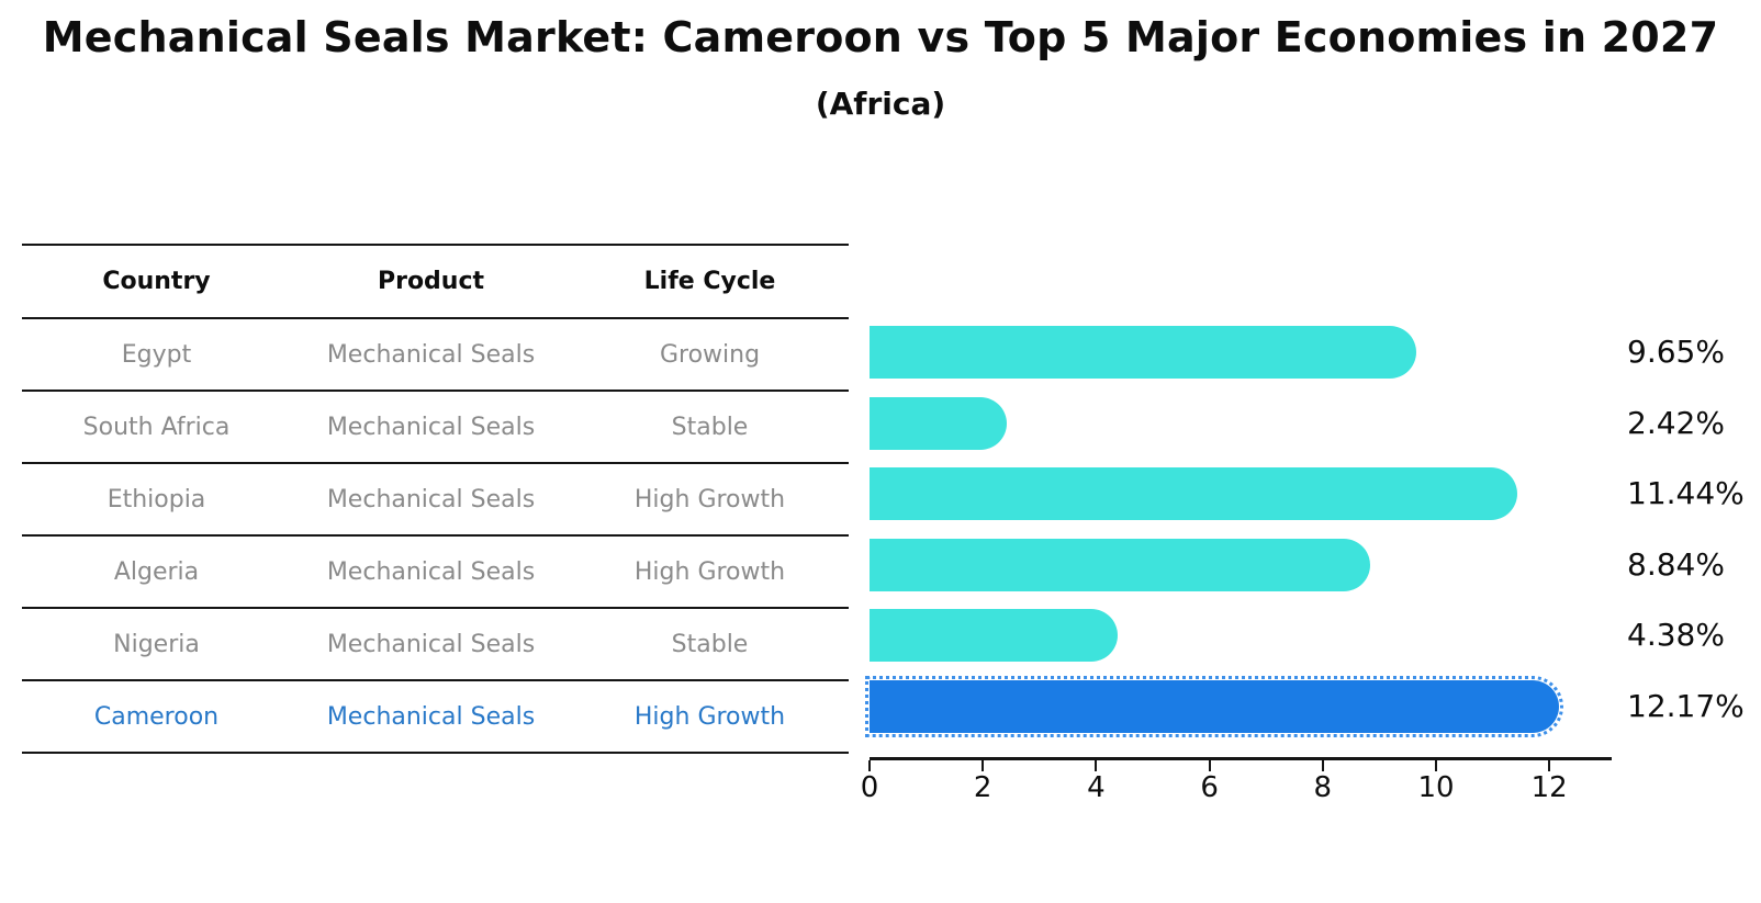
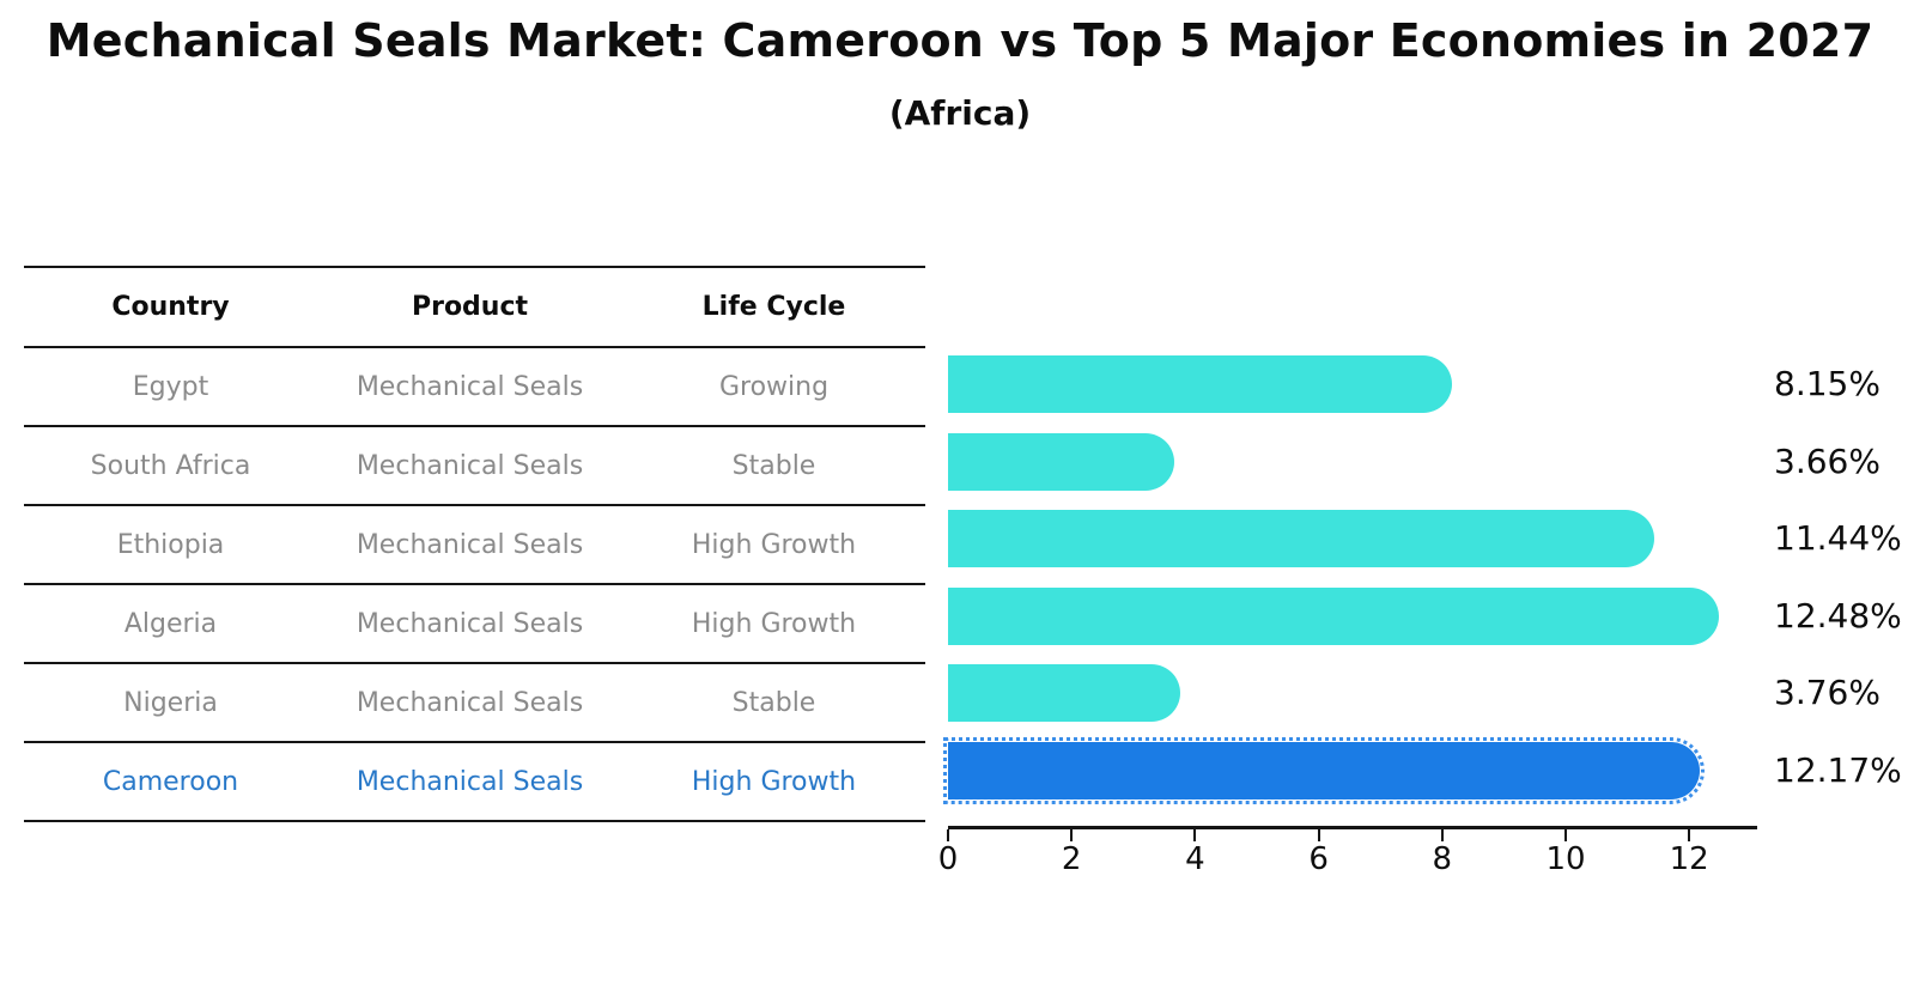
Egypt: 9.65% -> 8.15%
South Africa: 2.42% -> 3.66%
Algeria: 8.84% -> 12.48%
Nigeria: 4.38% -> 3.76%
